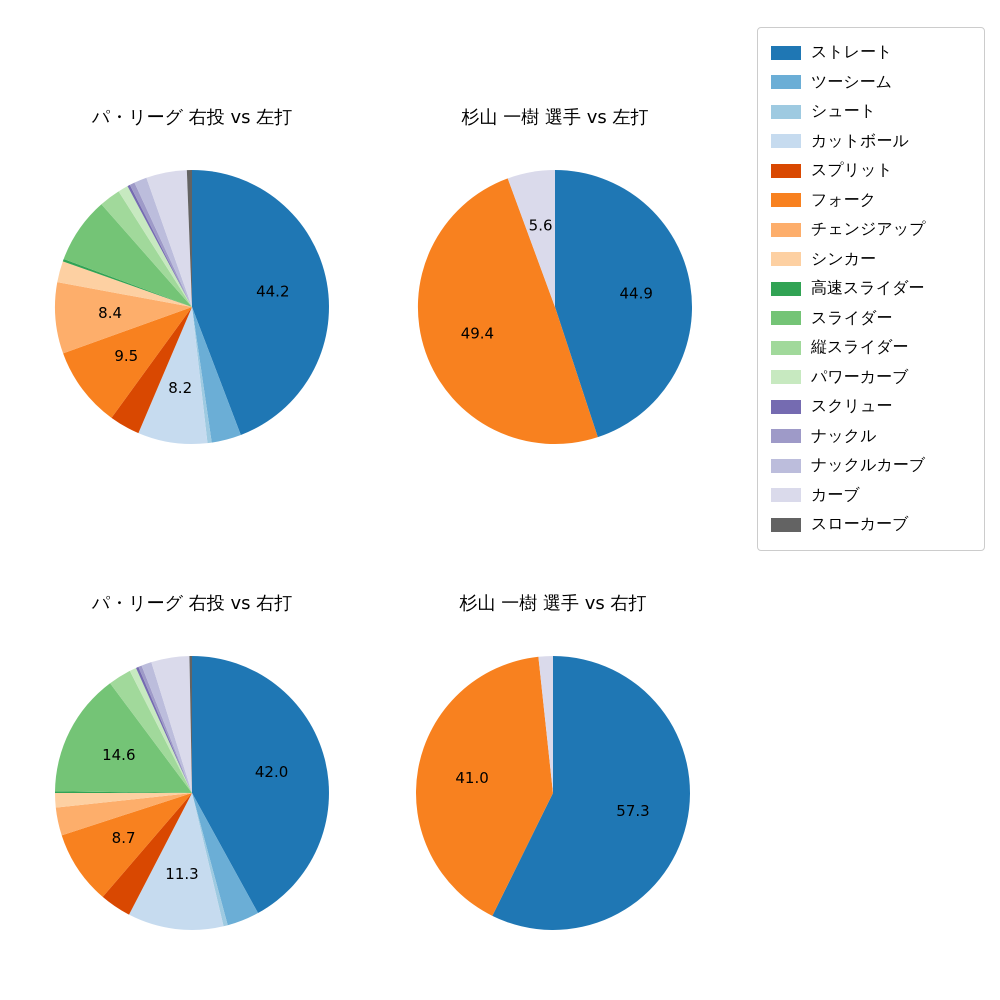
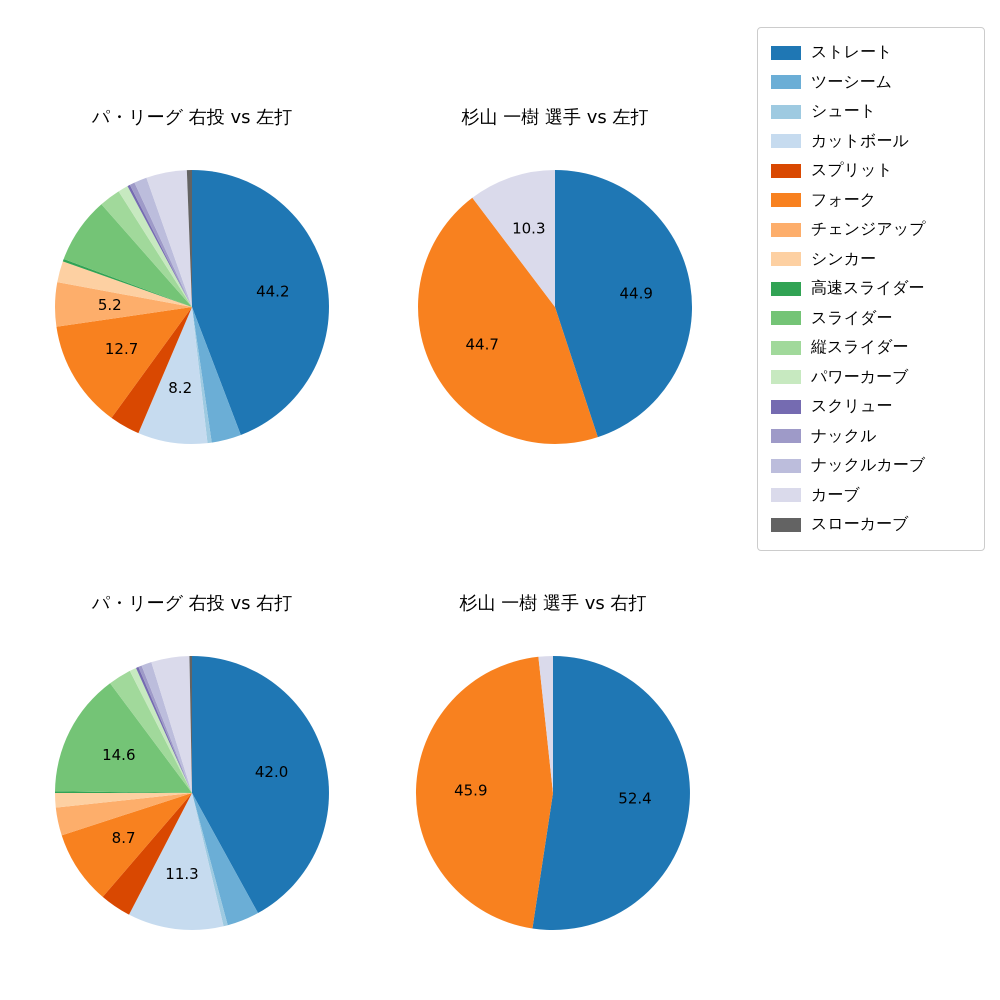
パ・リーグ 右投 vs 左打/フォーク: 9.5 -> 12.7
パ・リーグ 右投 vs 左打/チェンジアップ: 8.4 -> 5.2
杉山 一樹 選手 vs 左打/フォーク: 49.4 -> 44.7
杉山 一樹 選手 vs 左打/カーブ: 5.6 -> 10.3
杉山 一樹 選手 vs 右打/ストレート: 57.3 -> 52.4
杉山 一樹 選手 vs 右打/フォーク: 41.0 -> 45.9
